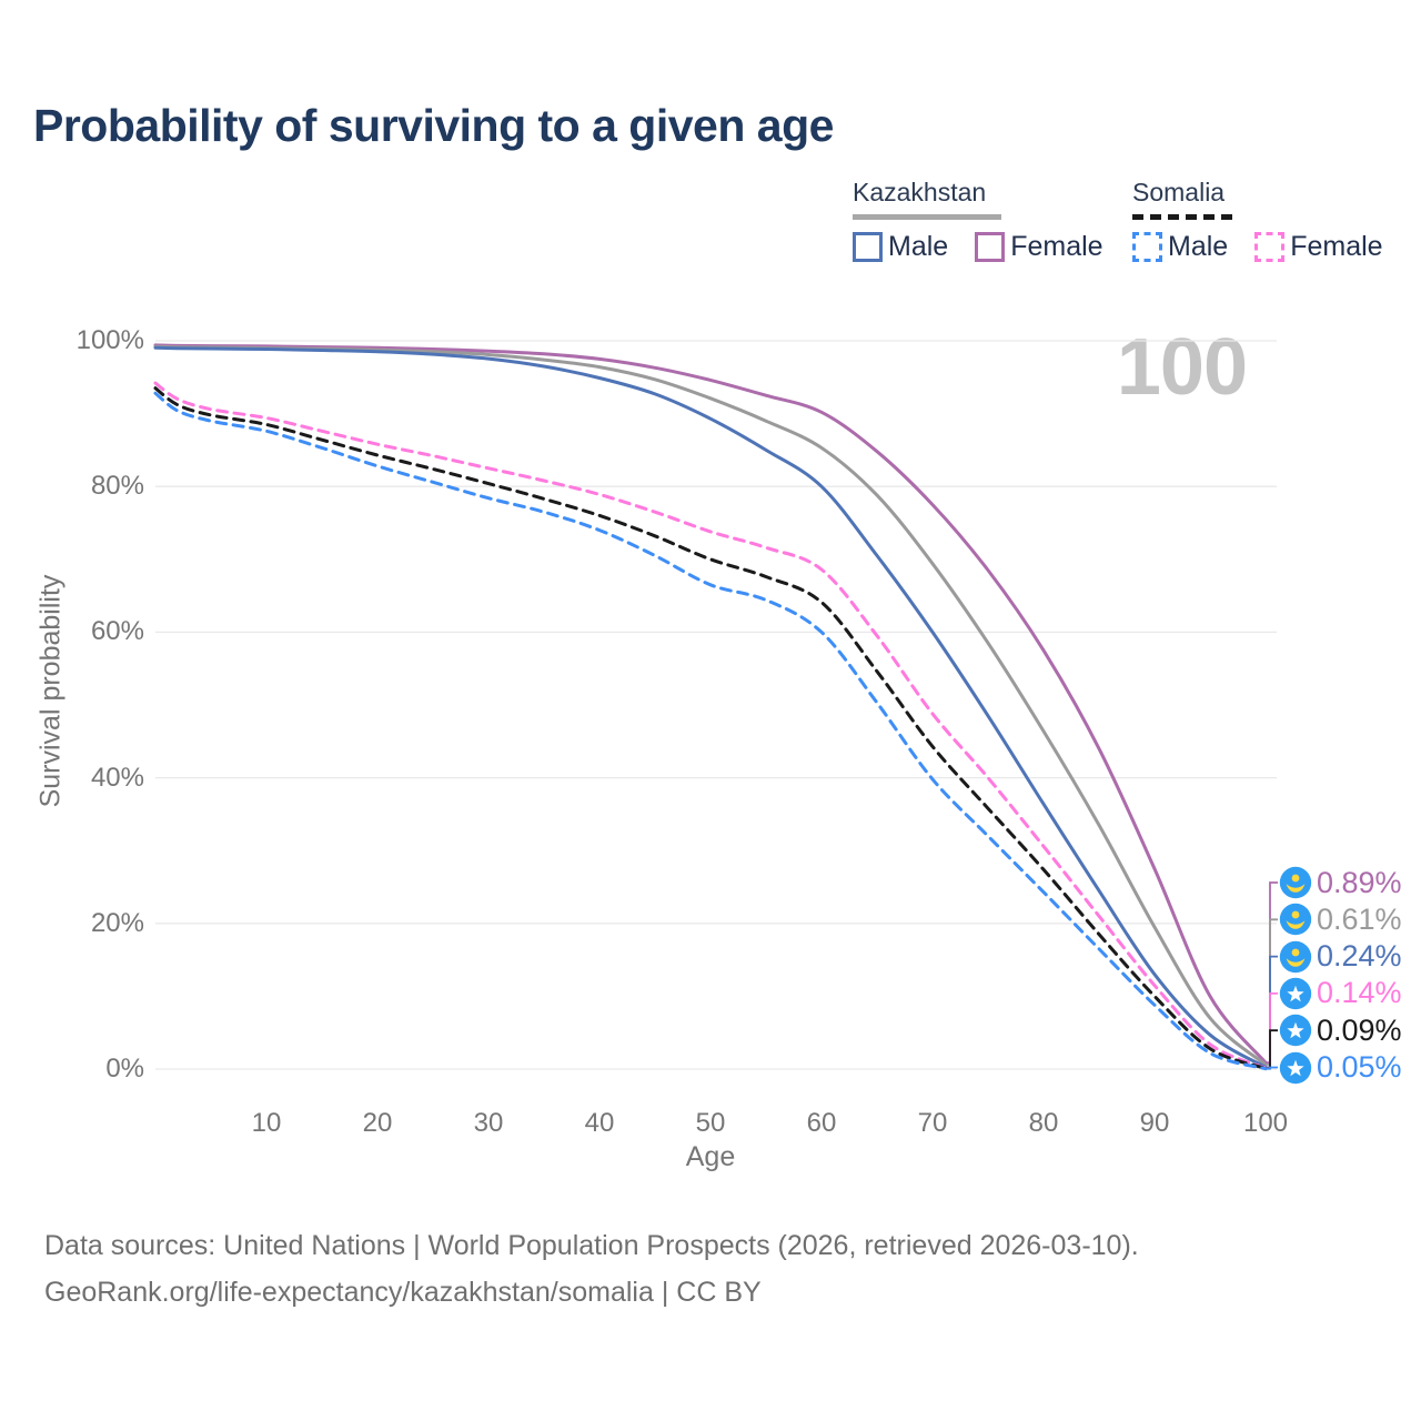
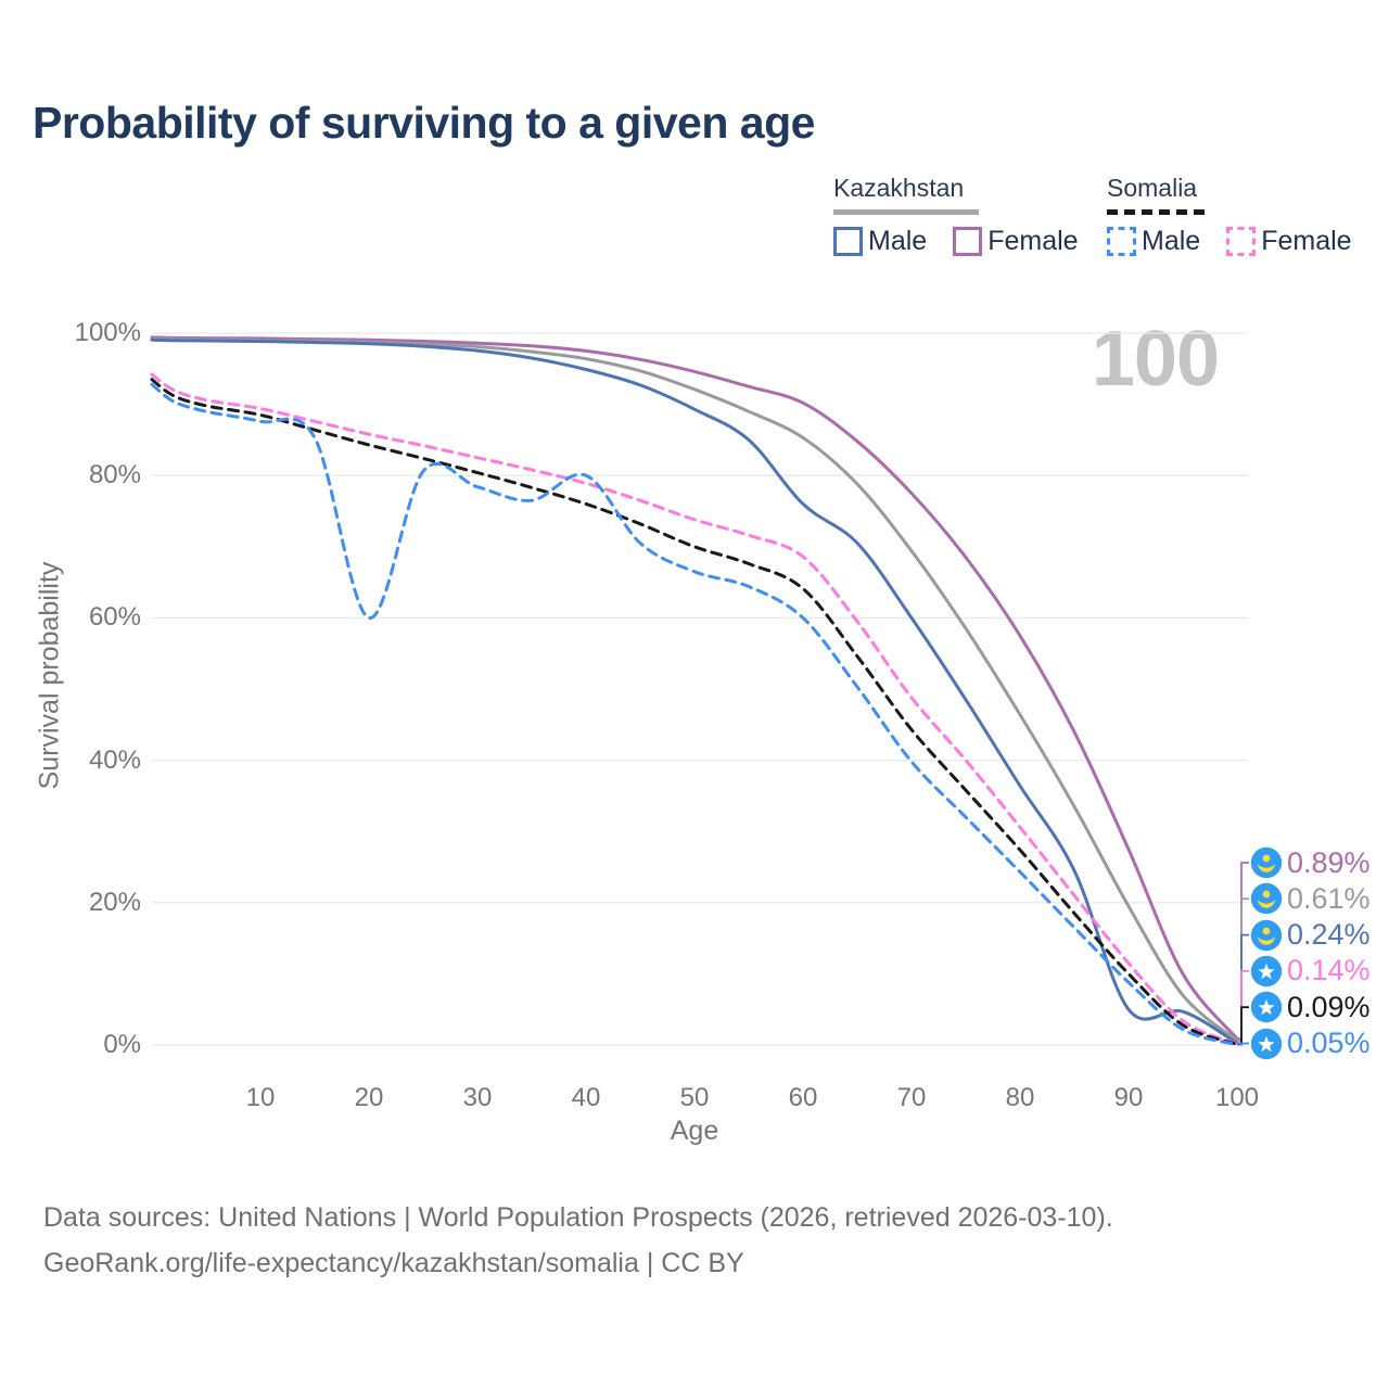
Somalia Male/20: 83% -> 60%
Somalia Male/40: 74% -> 80%
Kazakhstan Male/60: 80% -> 76%
Kazakhstan Male/90: 13% -> 5%
